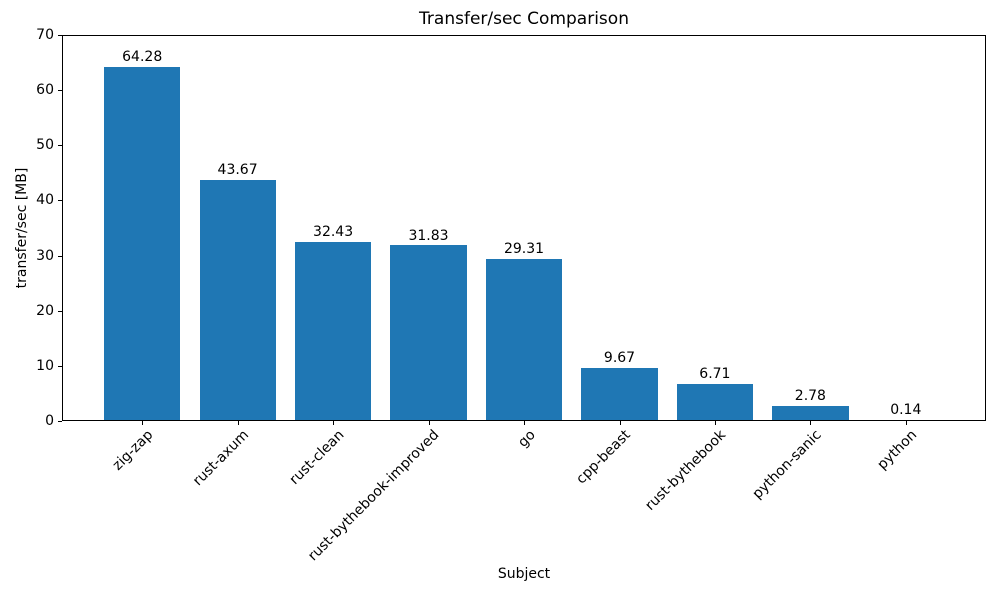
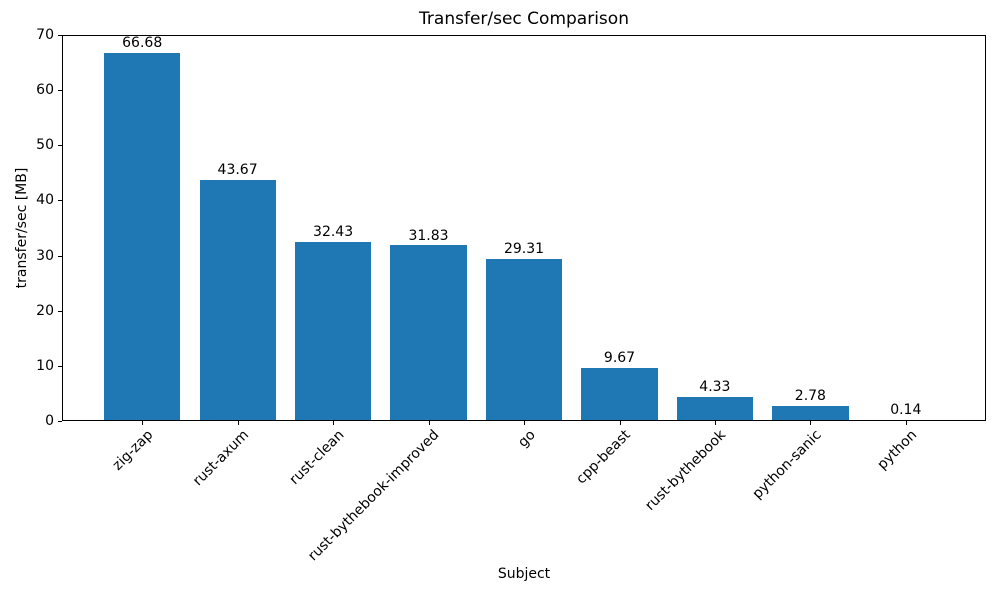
zig-zap: 64.28 -> 66.68
rust-bythebook: 6.71 -> 4.33
